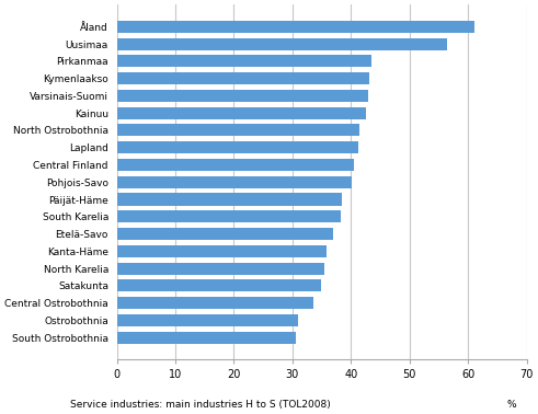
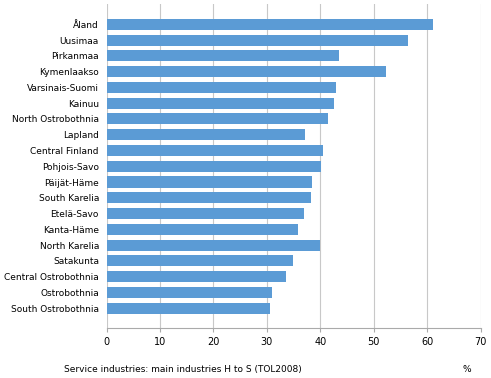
Kymenlaakso: 43.2 -> 52.2
Lapland: 41.2 -> 37.2
North Karelia: 35.5 -> 40.0
